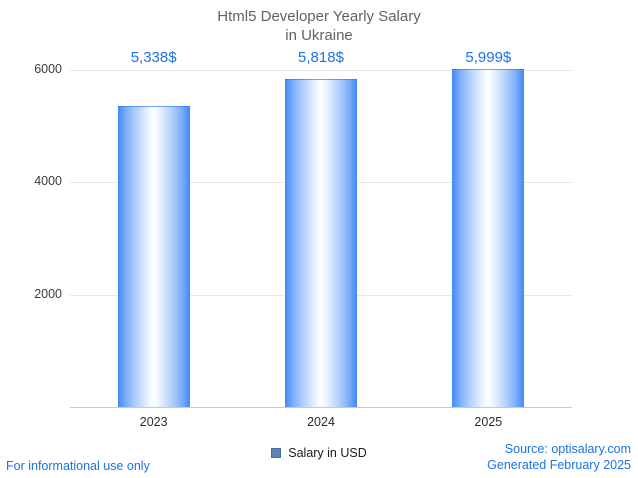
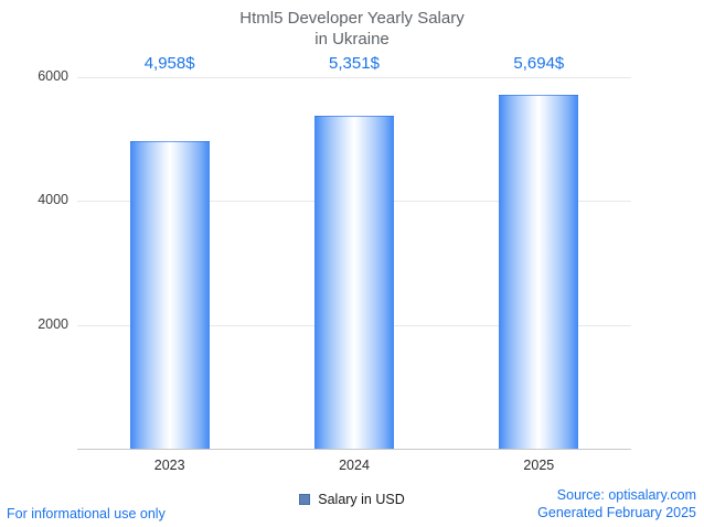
2023: 5,338 -> 4,958
2024: 5,818 -> 5,351
2025: 5,999 -> 5,694
